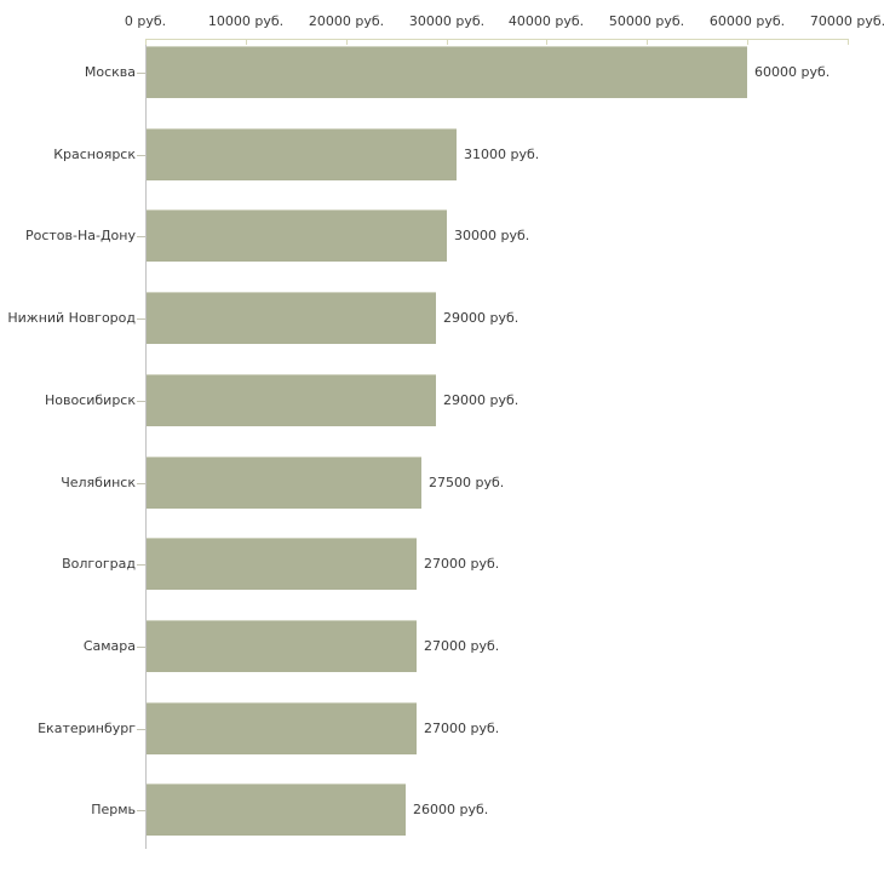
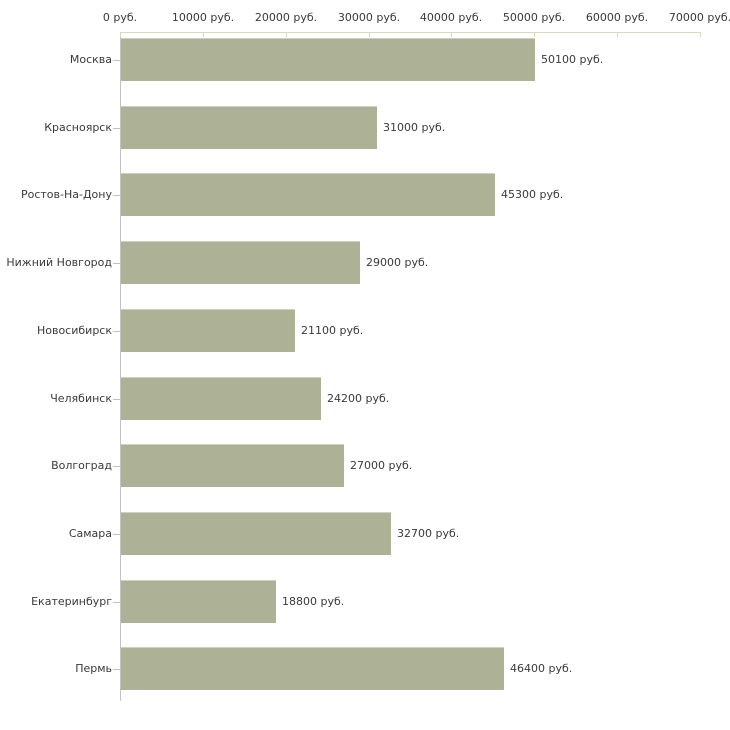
Москва: 60000 -> 50100
Ростов-На-Дону: 30000 -> 45300
Новосибирск: 29000 -> 21100
Челябинск: 27500 -> 24200
Самара: 27000 -> 32700
Екатеринбург: 27000 -> 18800
Пермь: 26000 -> 46400
